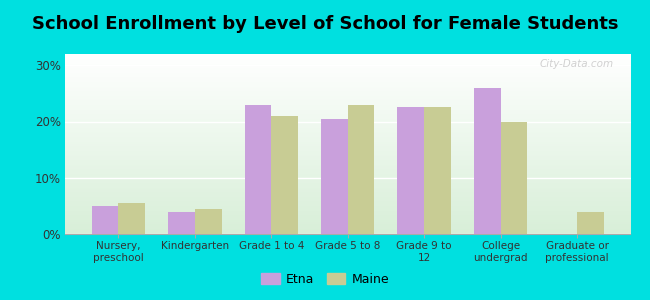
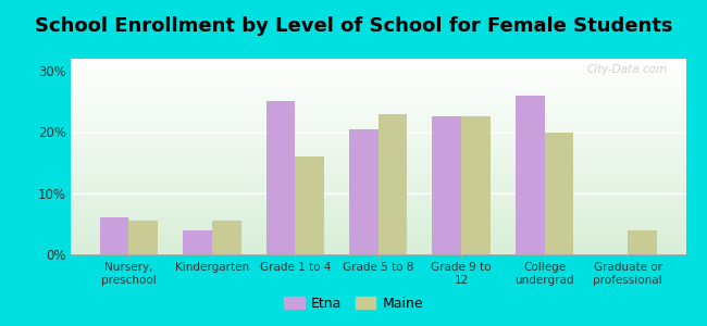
Etna/Nursery, preschool: 5.0% -> 6.0%
Maine/Kindergarten: 4.5% -> 5.6%
Etna/Grade 1 to 4: 23.0% -> 25.0%
Maine/Grade 1 to 4: 21.0% -> 16.0%
